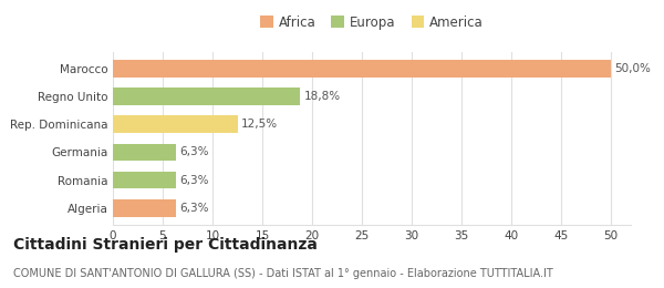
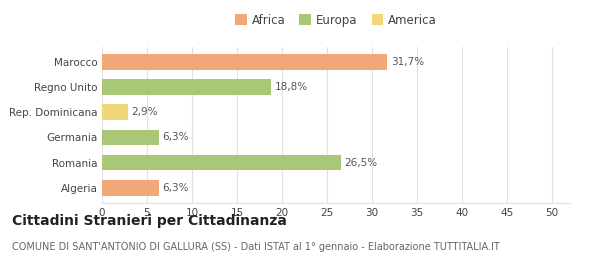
Marocco: 50,0% -> 31,7%
Rep. Dominicana: 12,5% -> 2,9%
Romania: 6,3% -> 26,5%
